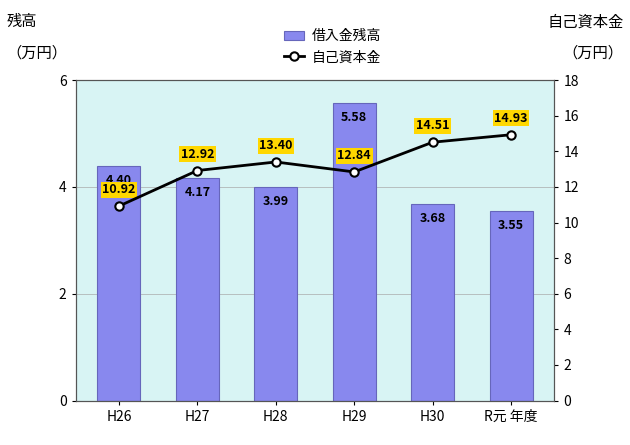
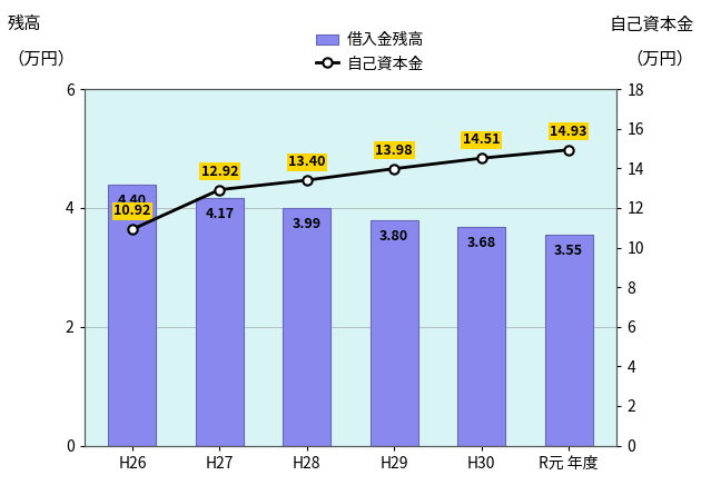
借入金残高/H29: 5.58 -> 3.80
自己資本金/H29: 12.84 -> 13.98
